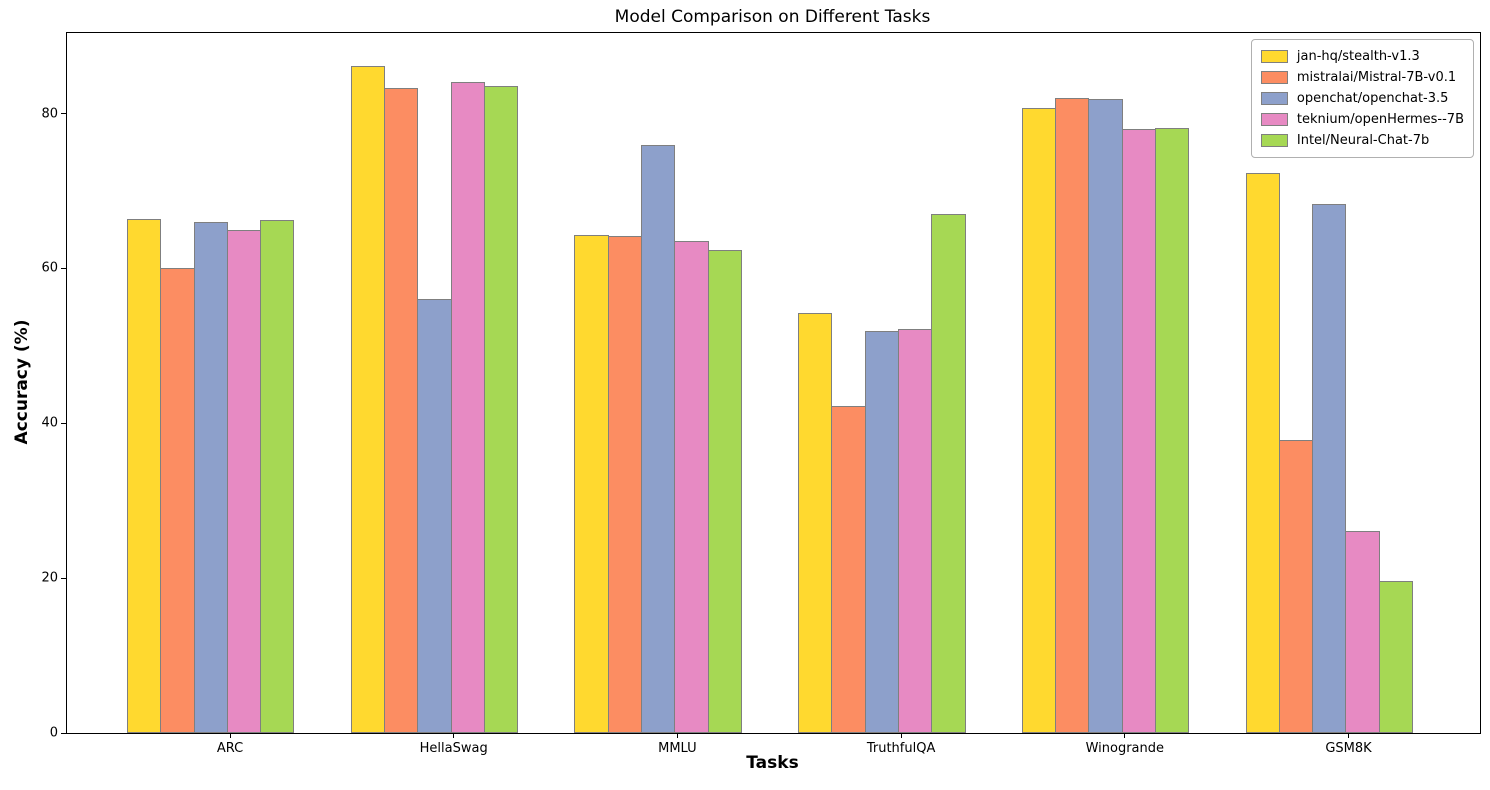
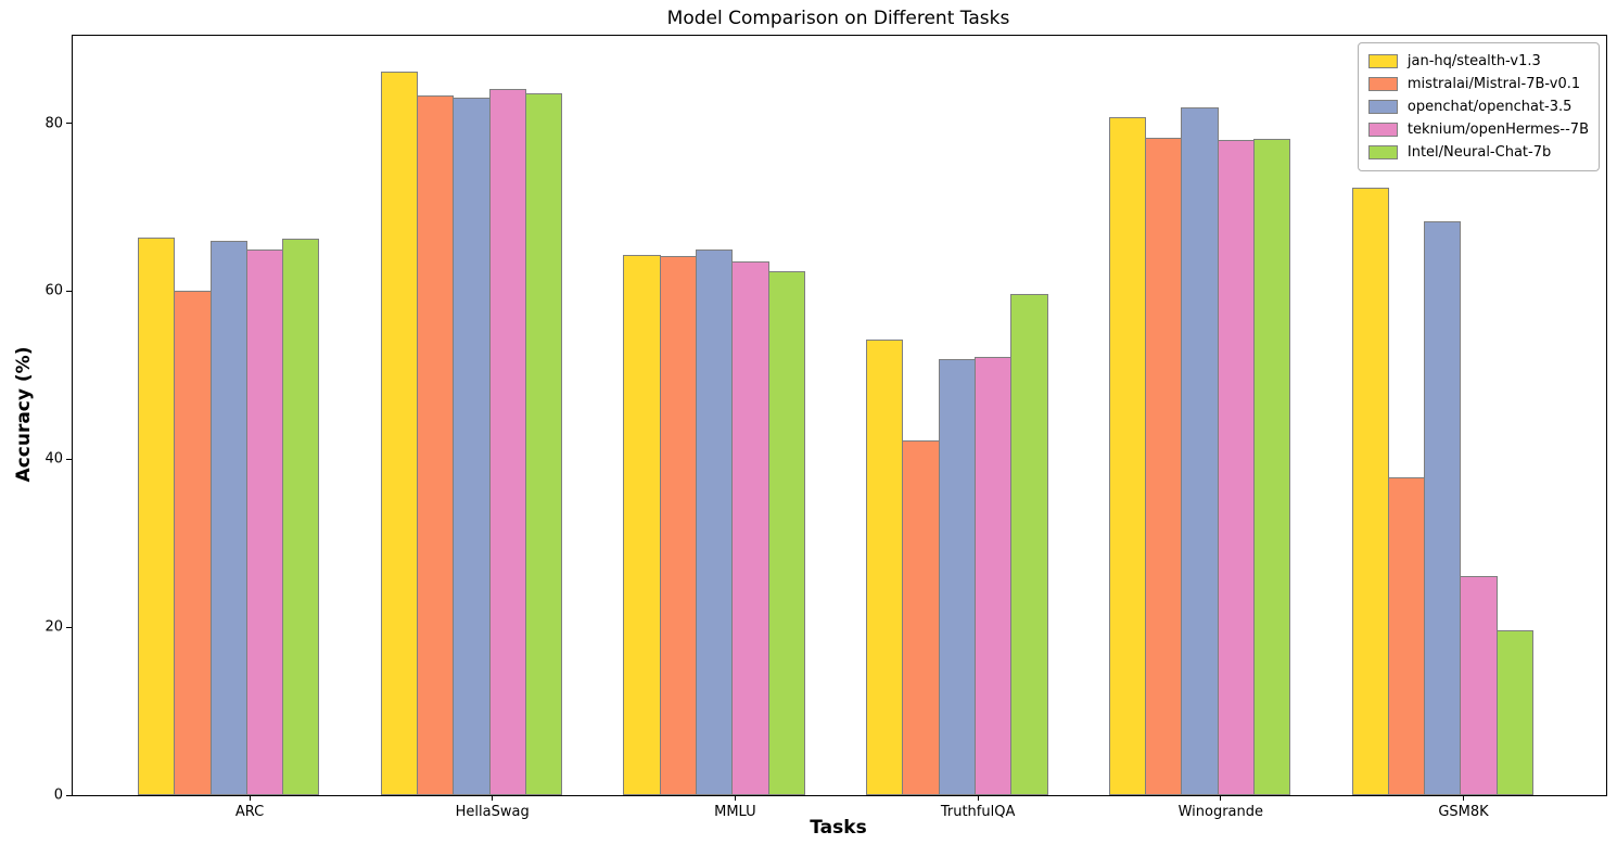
openchat/openchat-3.5/HellaSwag: 56 -> 83
openchat/openchat-3.5/MMLU: 76 -> 65
Intel/Neural-Chat-7b/TruthfulQA: 67 -> 60
mistralai/Mistral-7B-v0.1/Winogrande: 82 -> 78
